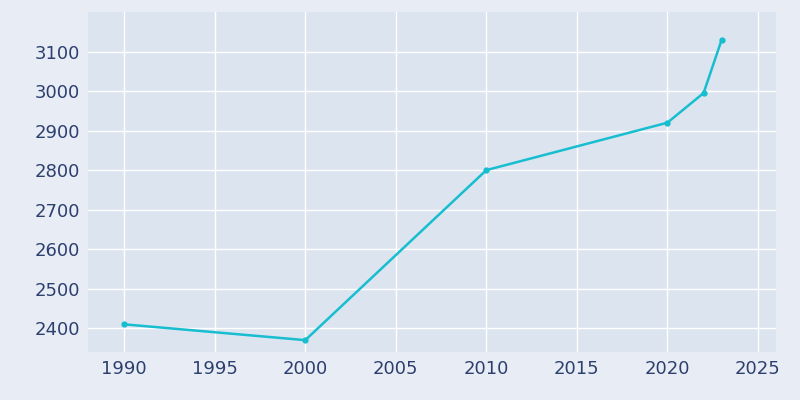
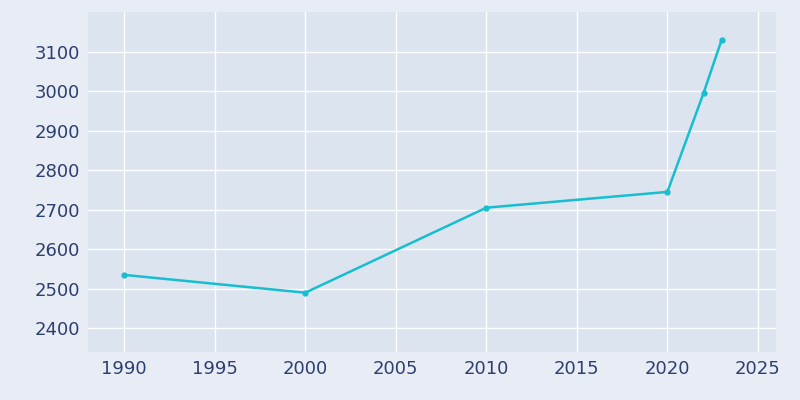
1990: 2410 -> 2535
2000: 2370 -> 2490
2010: 2800 -> 2705
2020: 2920 -> 2745
